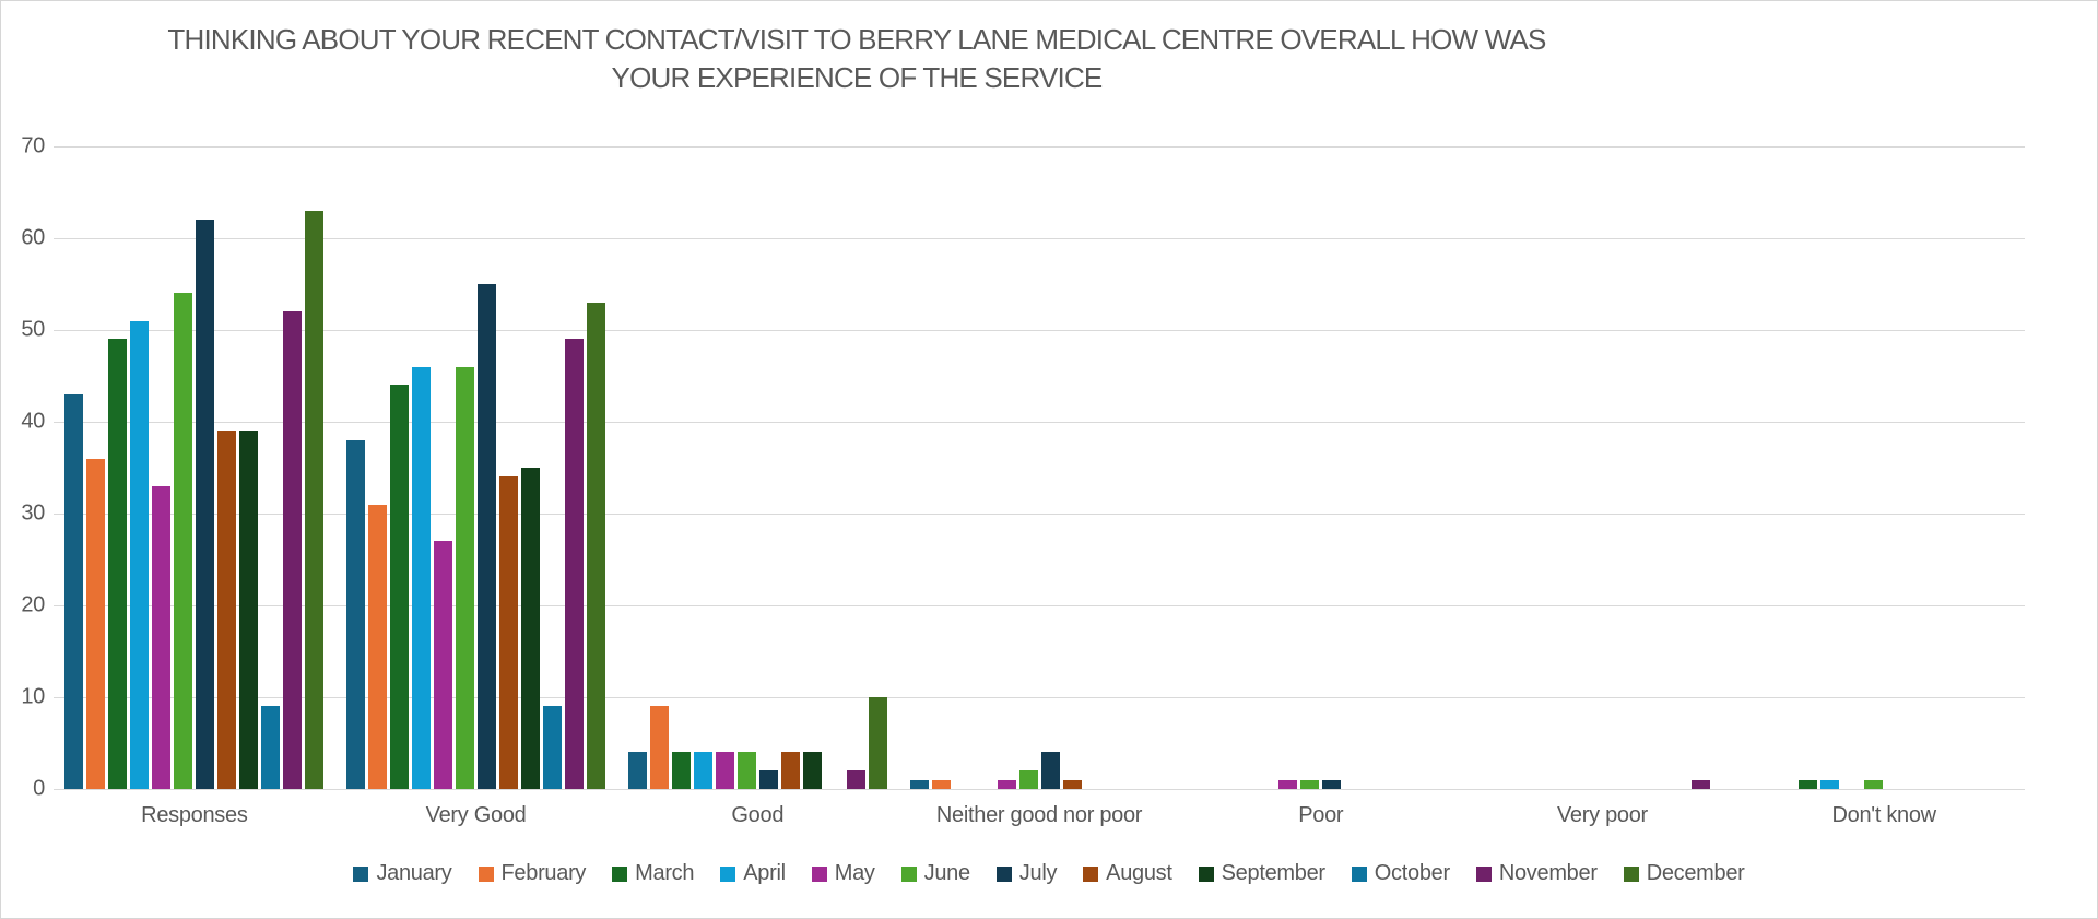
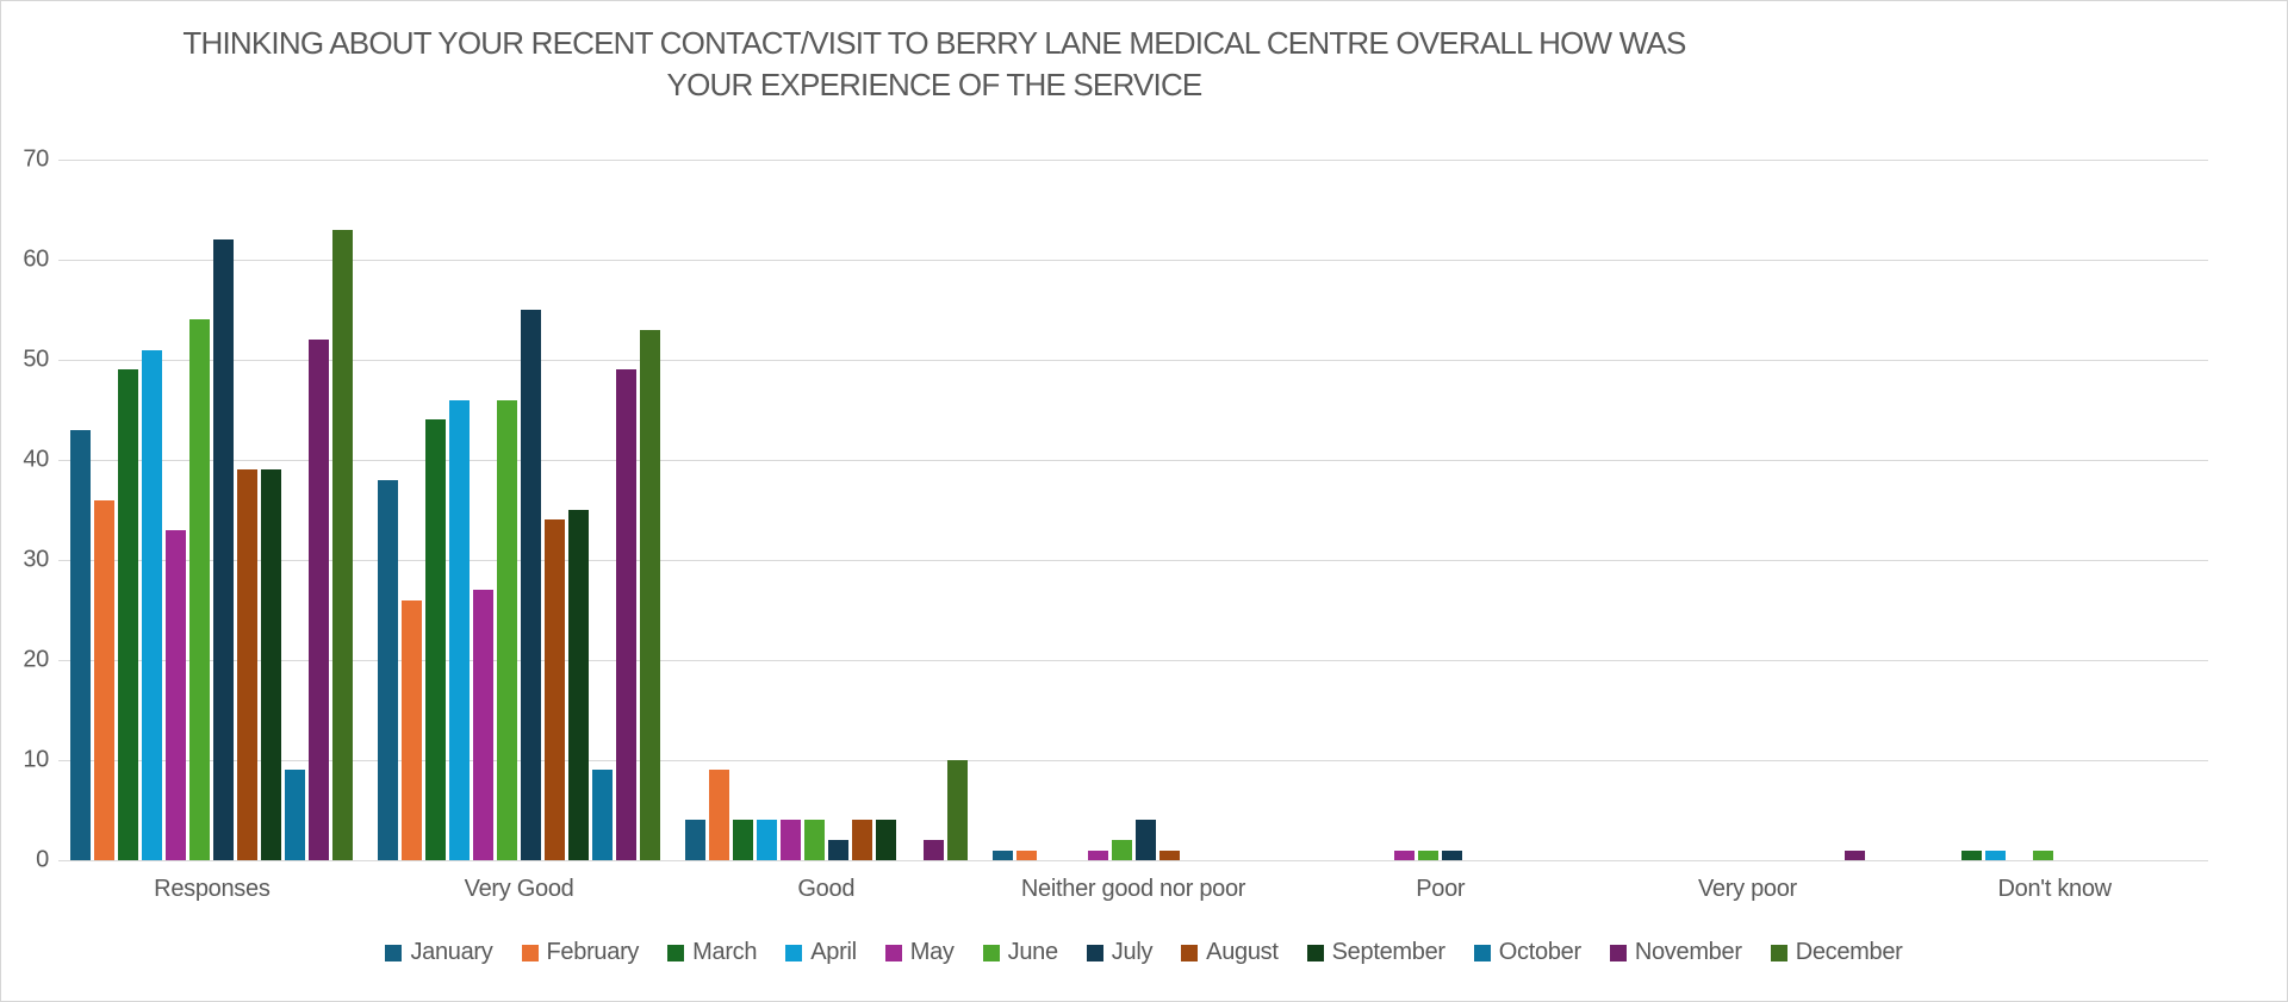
February/Very Good: 31 -> 26
